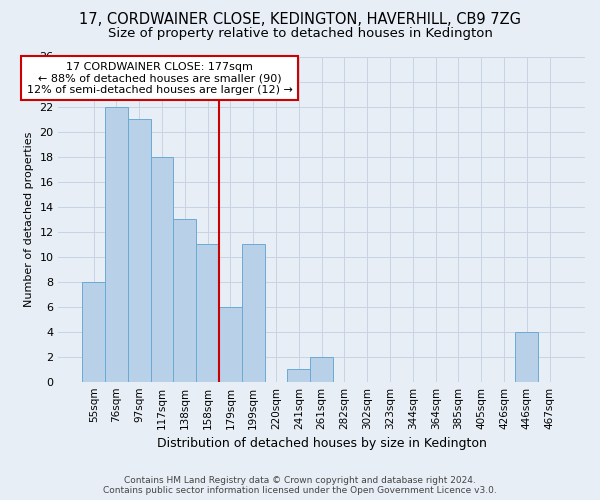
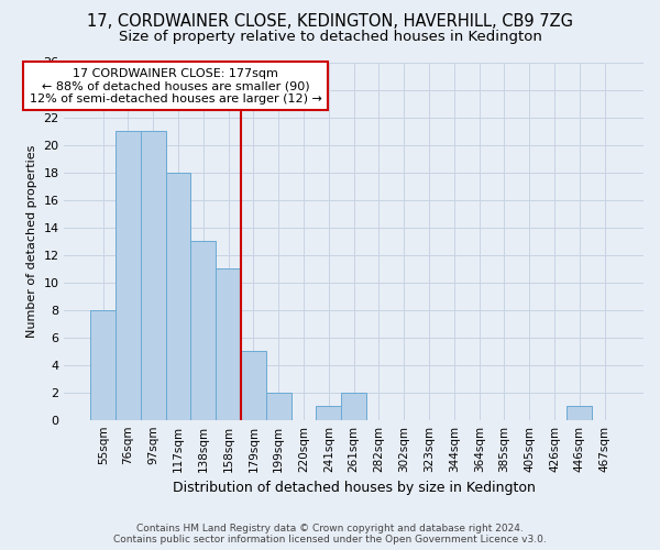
76sqm: 22 -> 21
179sqm: 6 -> 5
199sqm: 11 -> 2
446sqm: 4 -> 1
